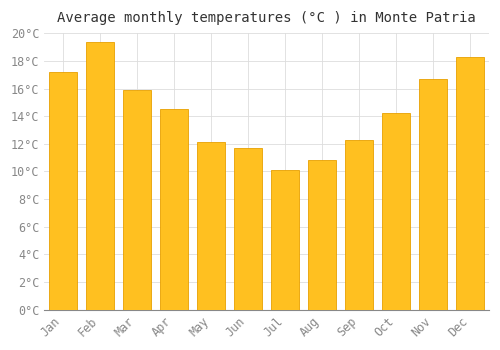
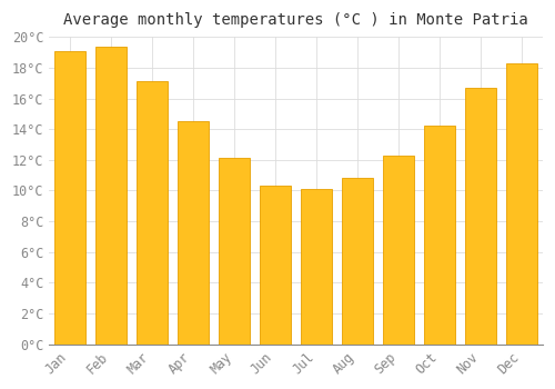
Jan: 17.2°C -> 19.1°C
Mar: 15.9°C -> 17.1°C
Jun: 11.7°C -> 10.3°C
